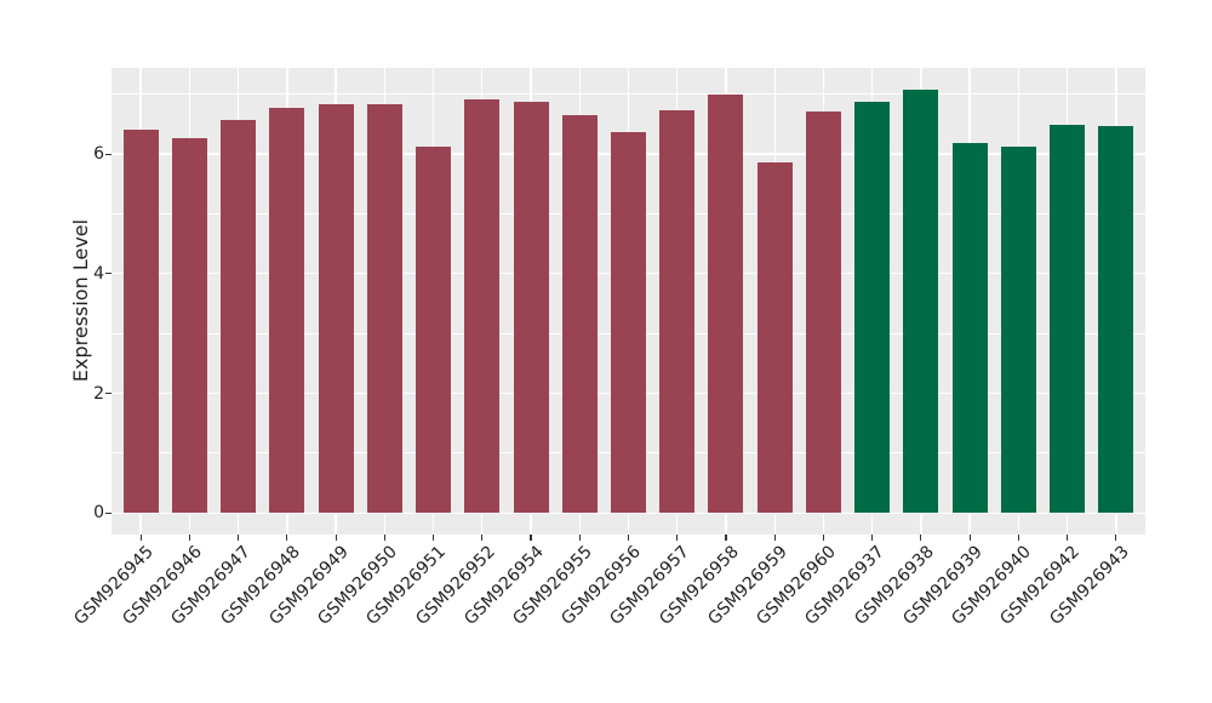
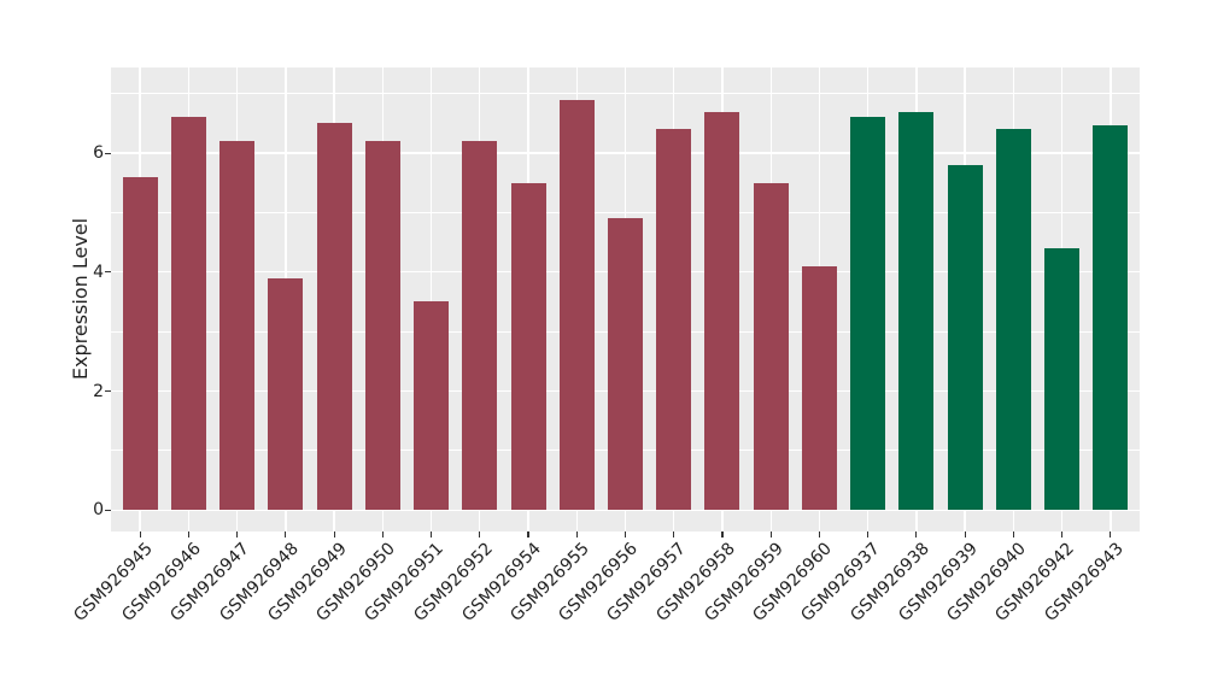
GSM926945: 6.4 -> 5.6
GSM926946: 6.3 -> 6.6
GSM926947: 6.6 -> 6.2
GSM926948: 6.8 -> 3.9
GSM926949: 6.8 -> 6.5
GSM926950: 6.8 -> 6.2
GSM926951: 6.1 -> 3.5
GSM926952: 6.9 -> 6.2
GSM926954: 6.9 -> 5.5
GSM926955: 6.7 -> 6.9
GSM926956: 6.4 -> 4.9
GSM926957: 6.7 -> 6.4
GSM926958: 7.0 -> 6.7
GSM926959: 5.9 -> 5.5
GSM926960: 6.7 -> 4.1
GSM926937: 6.9 -> 6.6
GSM926938: 7.1 -> 6.7
GSM926939: 6.2 -> 5.8
GSM926940: 6.1 -> 6.4
GSM926942: 6.5 -> 4.4
